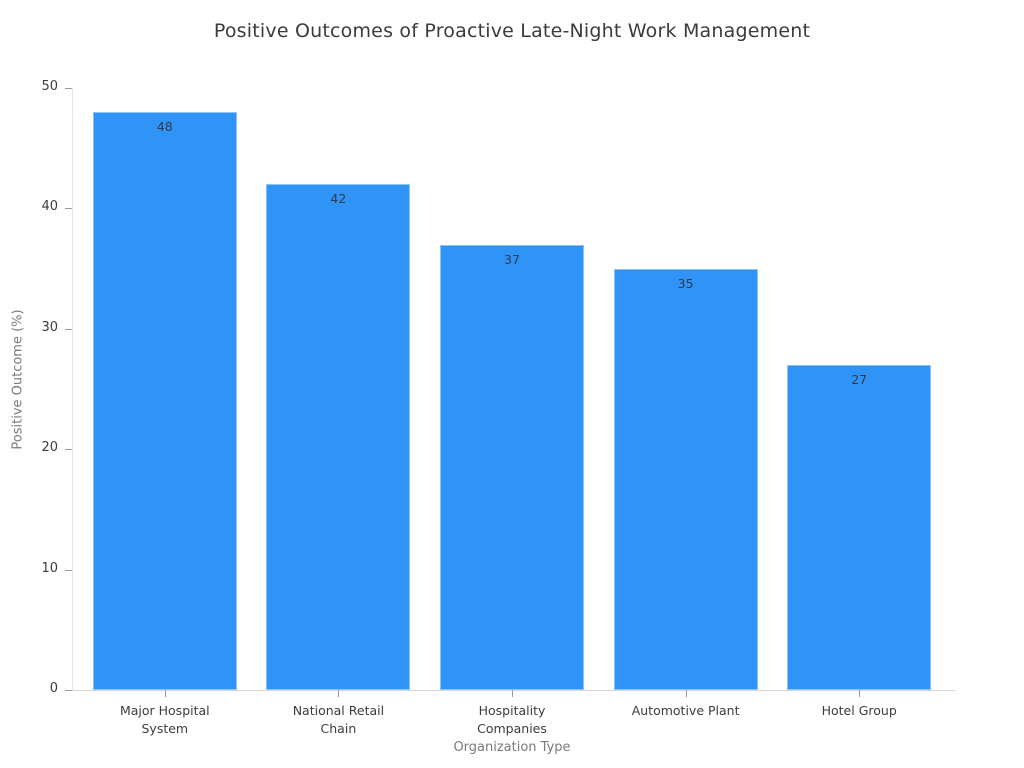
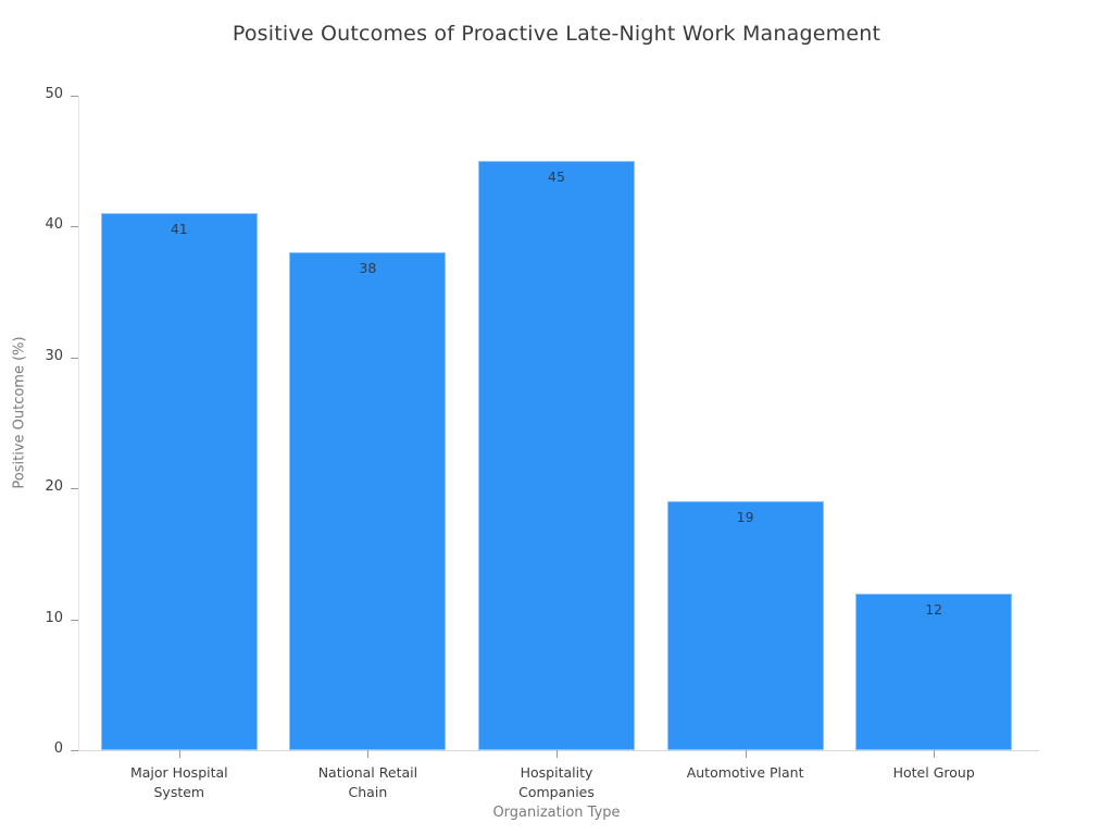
Major Hospital System: 48 -> 41
National Retail Chain: 42 -> 38
Hospitality Companies: 37 -> 45
Automotive Plant: 35 -> 19
Hotel Group: 27 -> 12
